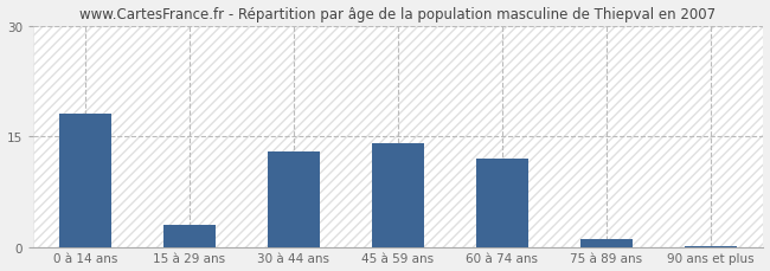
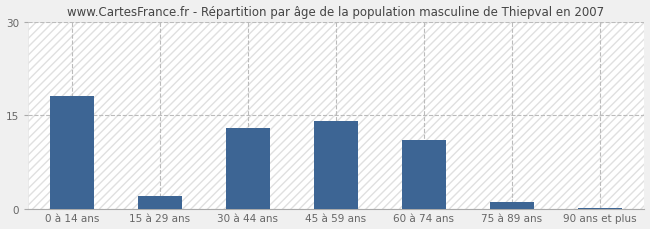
15 à 29 ans: 3.0 -> 2.0
60 à 74 ans: 12.0 -> 11.0
